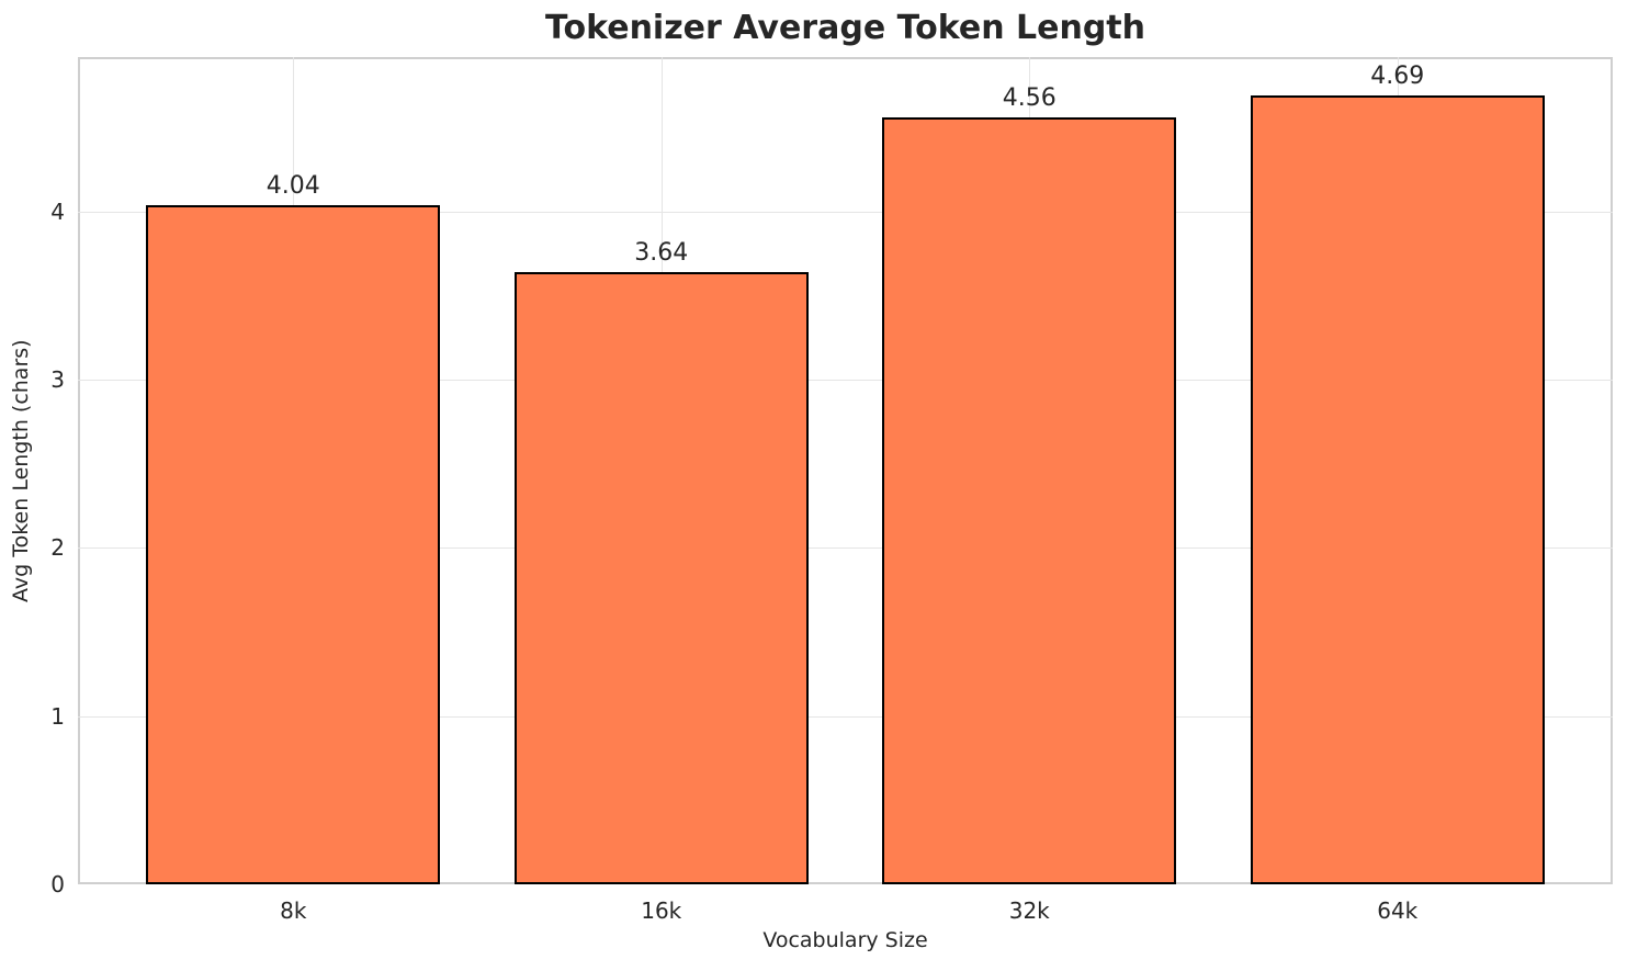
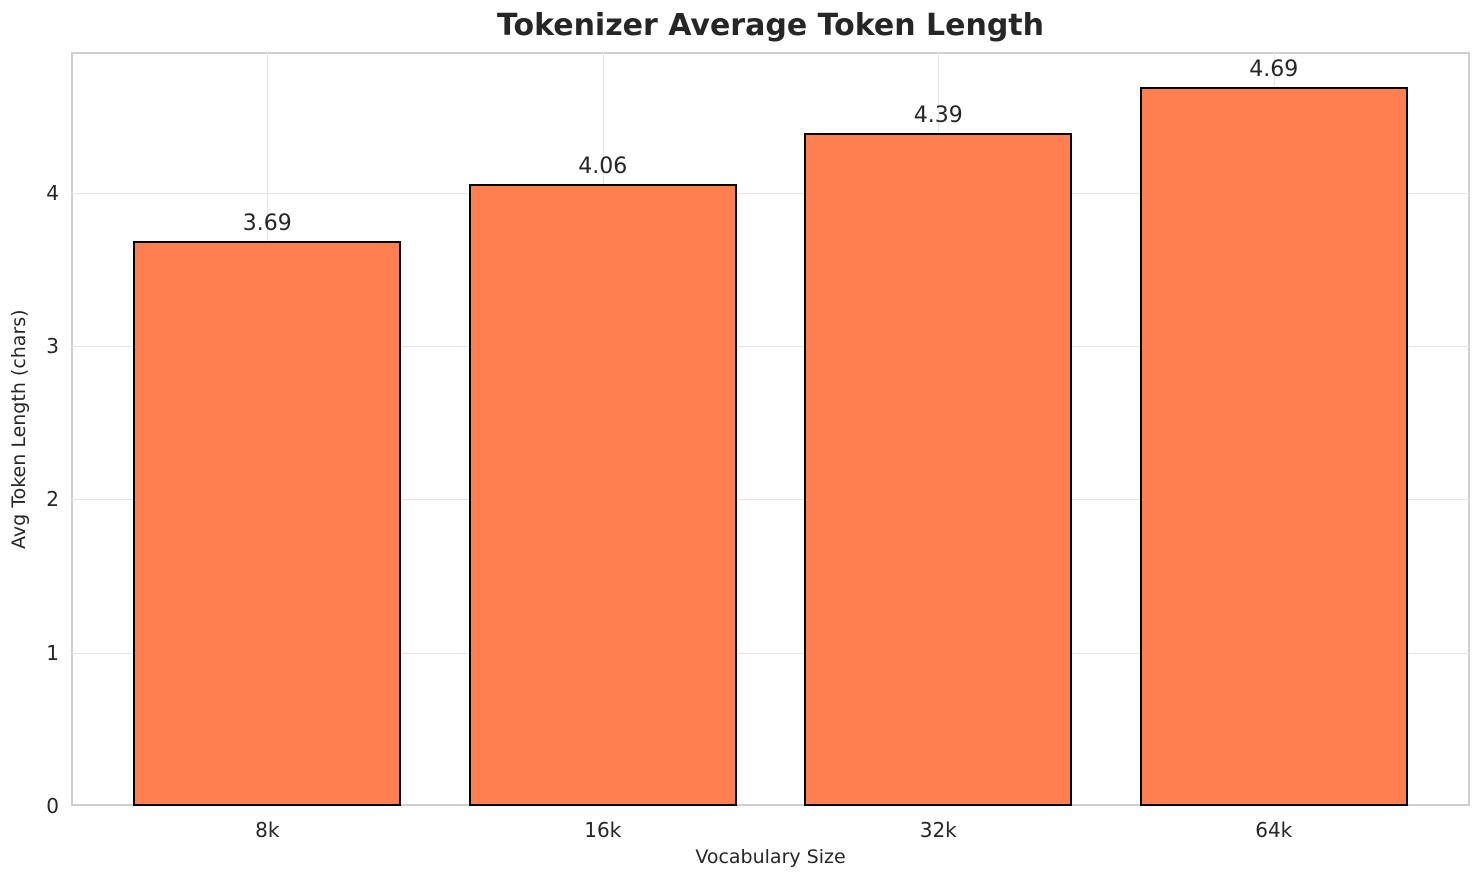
8k: 4.04 -> 3.69
16k: 3.64 -> 4.06
32k: 4.56 -> 4.39
